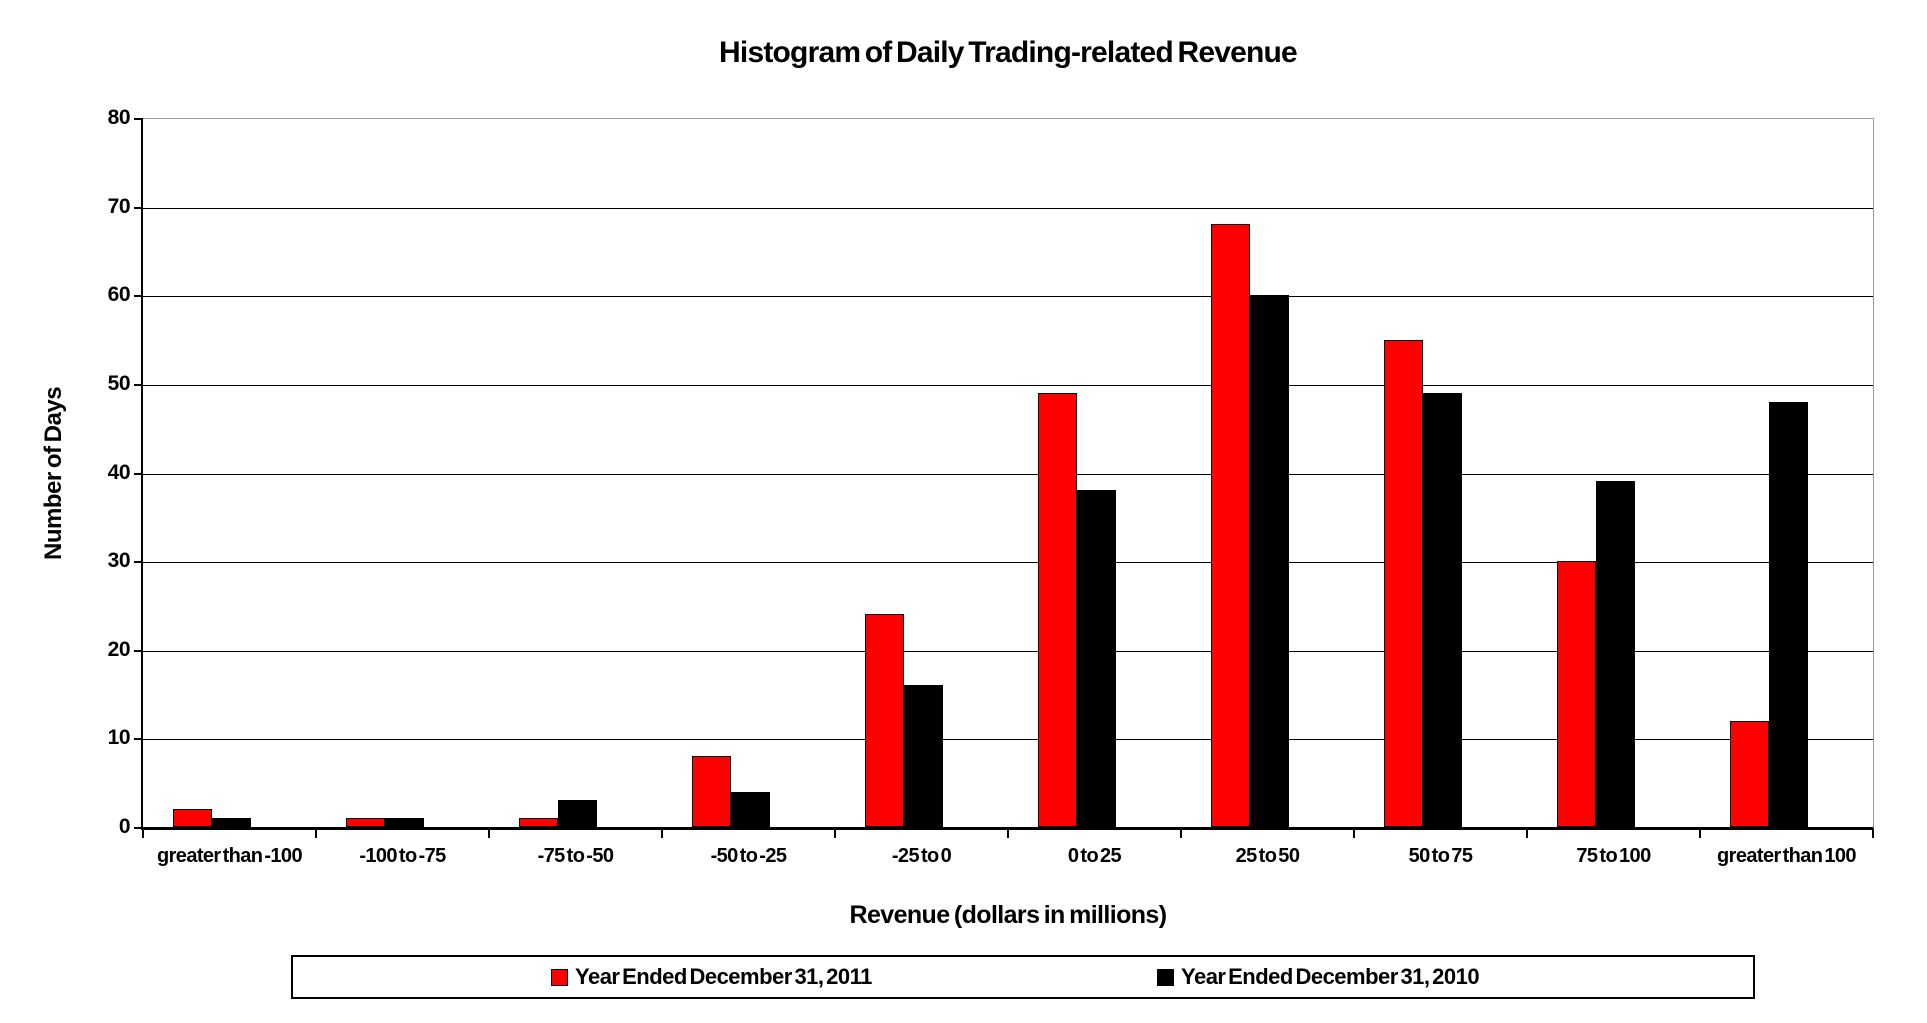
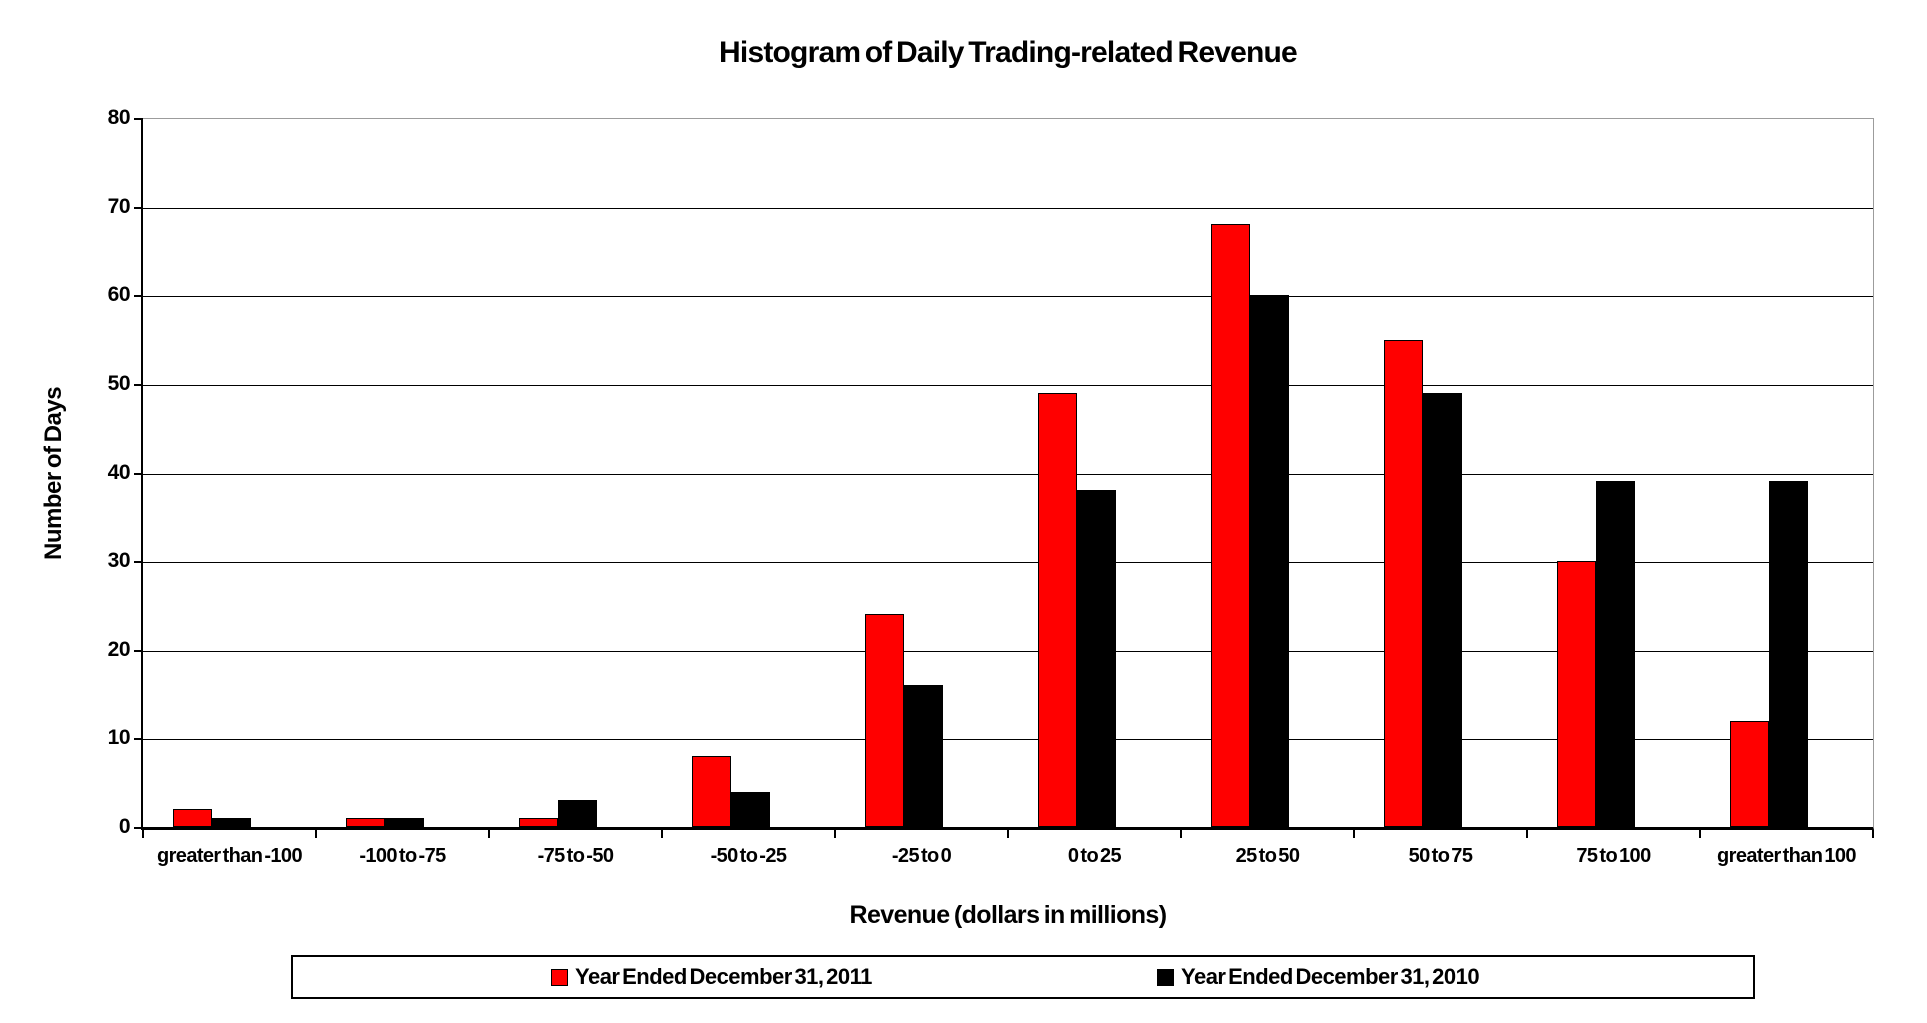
Year Ended December 31, 2010/greater than 100: 48 -> 39
